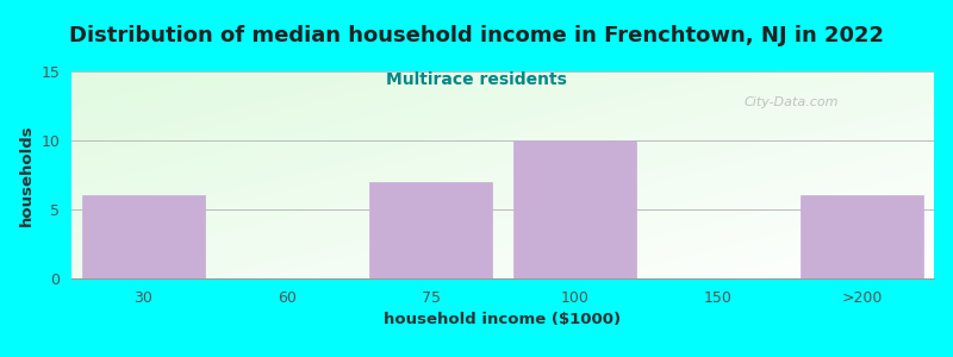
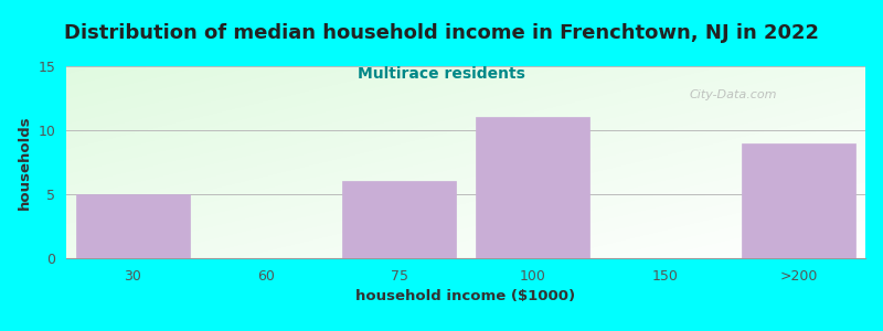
30: 6 -> 5
75: 7 -> 6
100: 10 -> 11
>200: 6 -> 9
